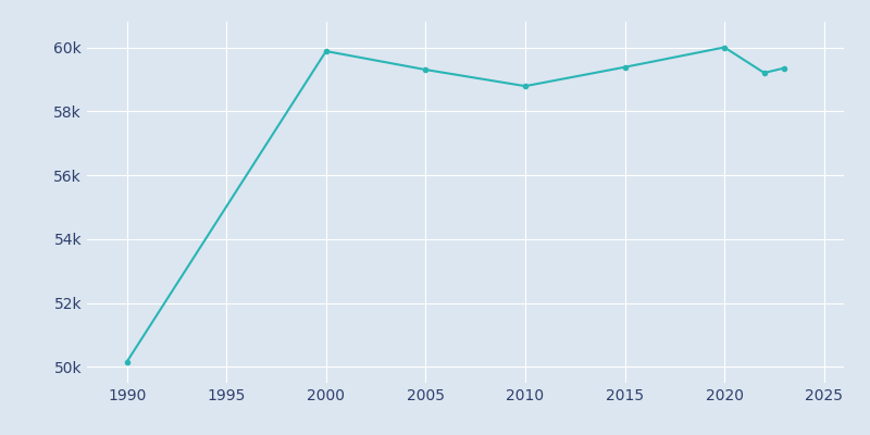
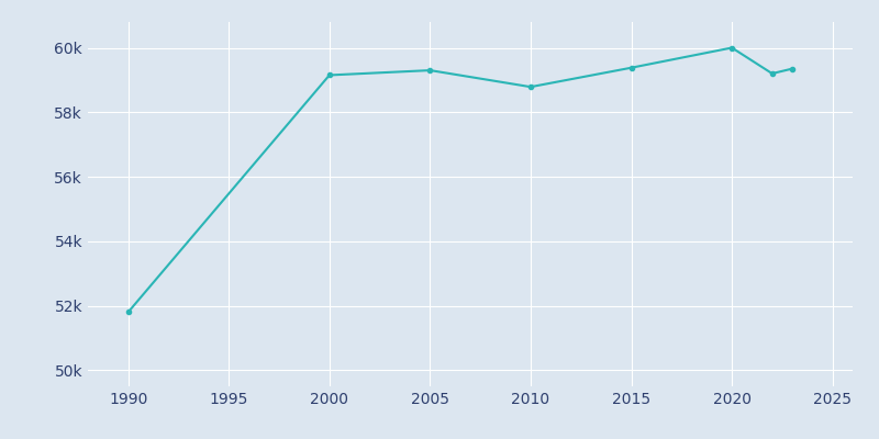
1990: 50.16k -> 51.80k
2000: 59.88k -> 59.15k
